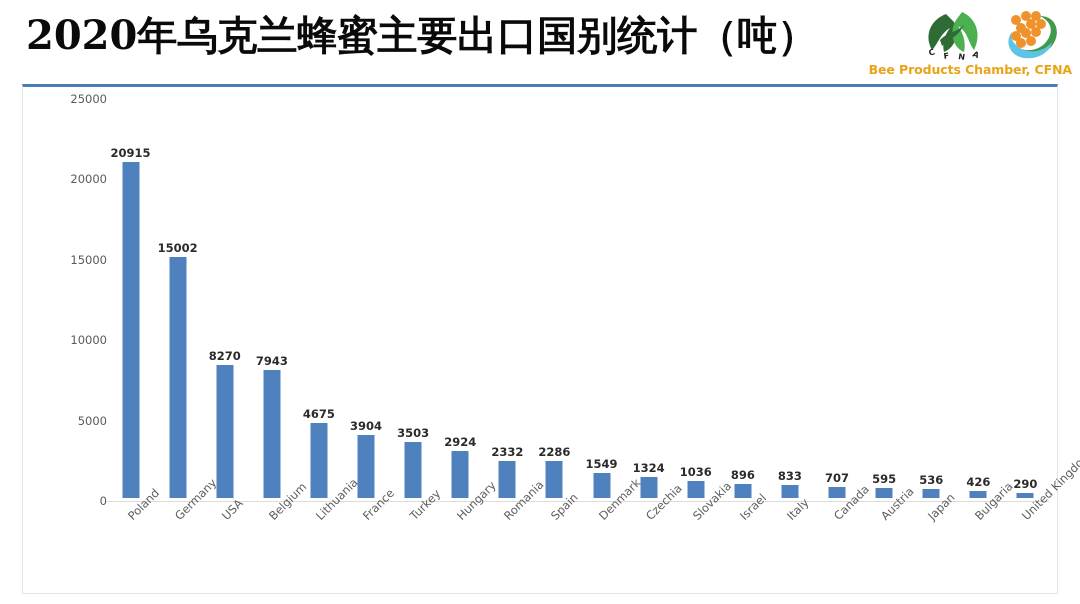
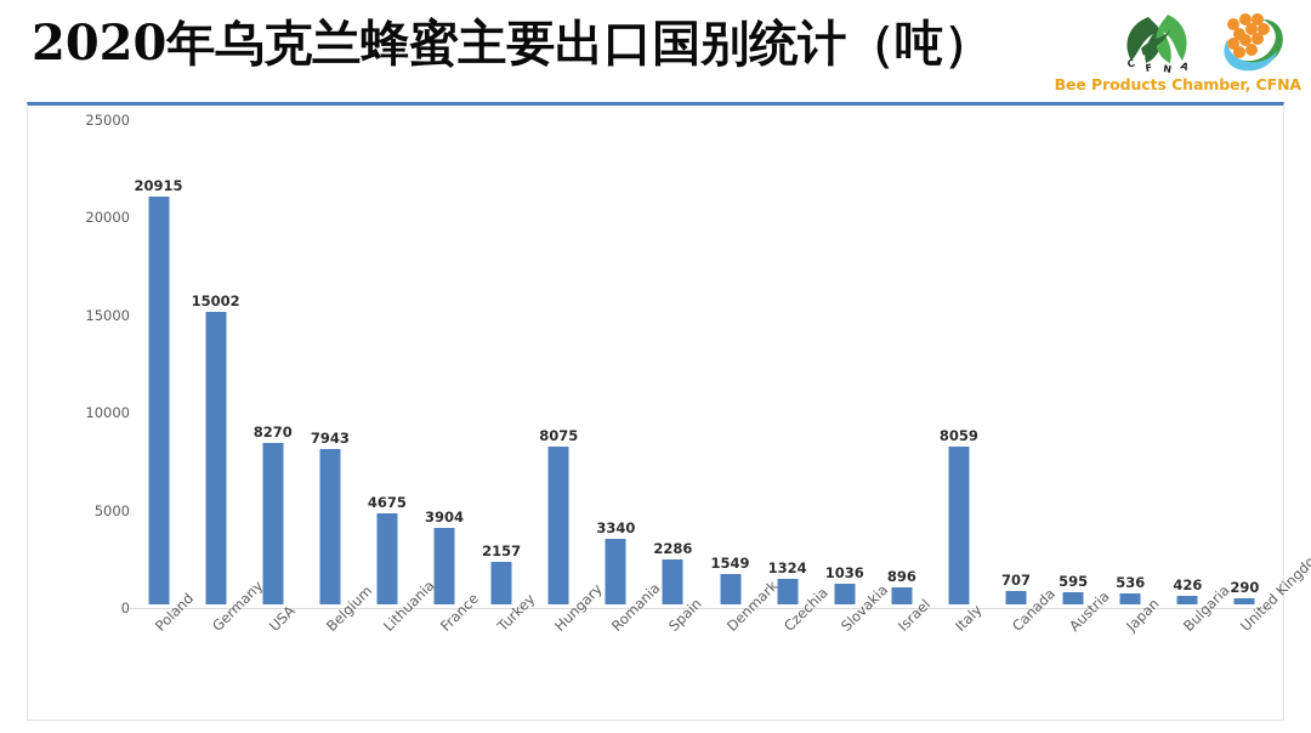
Turkey: 3503 -> 2157
Hungary: 2924 -> 8075
Romania: 2332 -> 3340
Italy: 833 -> 8059
